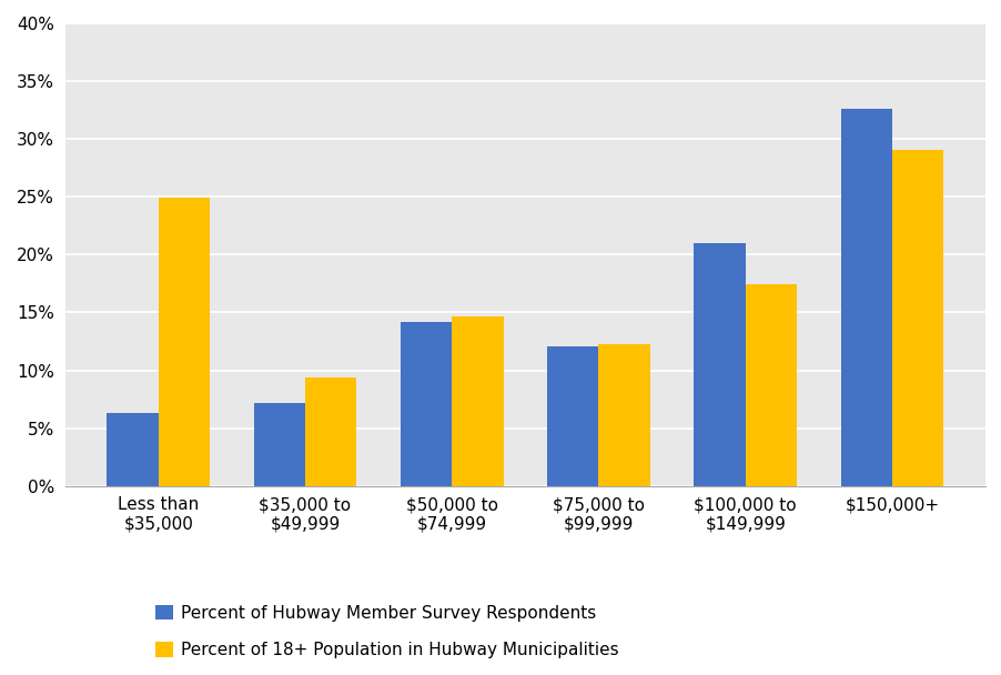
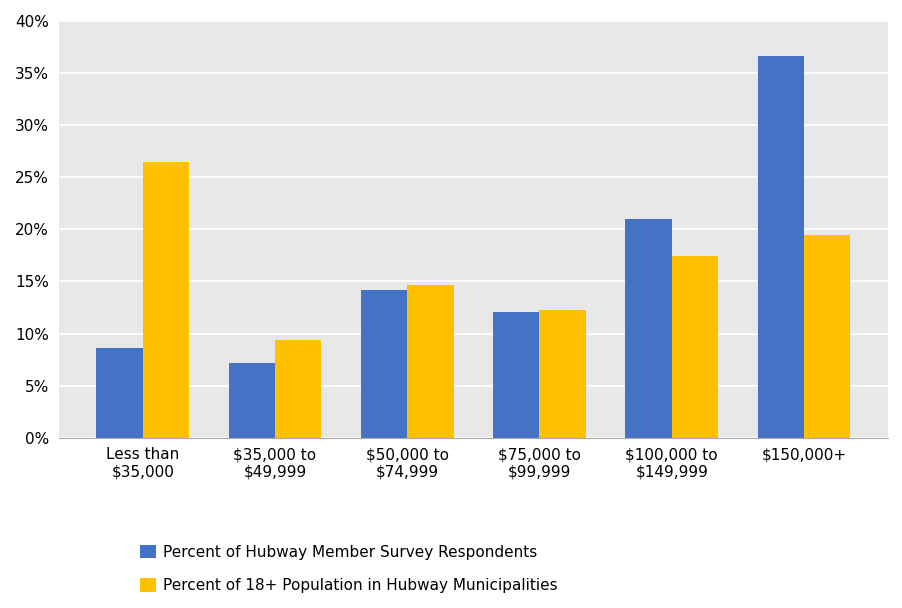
Percent of Hubway Member Survey Respondents/Less than $35,000: 6.3% -> 8.6%
Percent of 18+ Population in Hubway Municipalities/Less than $35,000: 24.9% -> 26.5%
Percent of Hubway Member Survey Respondents/$150,000+: 32.6% -> 36.6%
Percent of 18+ Population in Hubway Municipalities/$150,000+: 29.1% -> 19.5%
